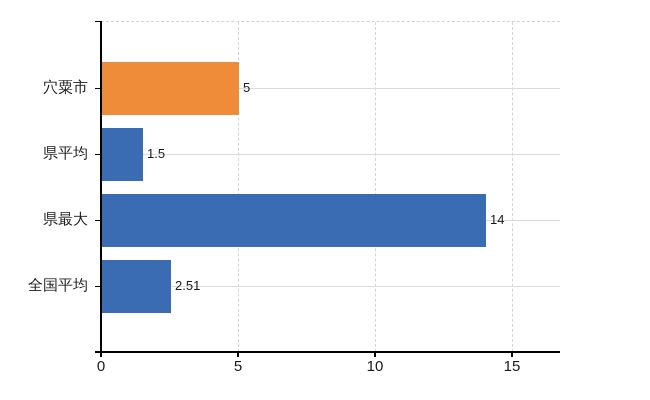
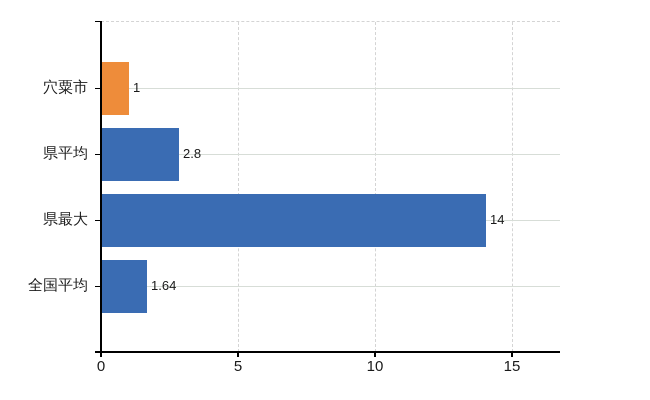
穴粟市: 5 -> 1
県平均: 1.5 -> 2.8
全国平均: 2.51 -> 1.64
